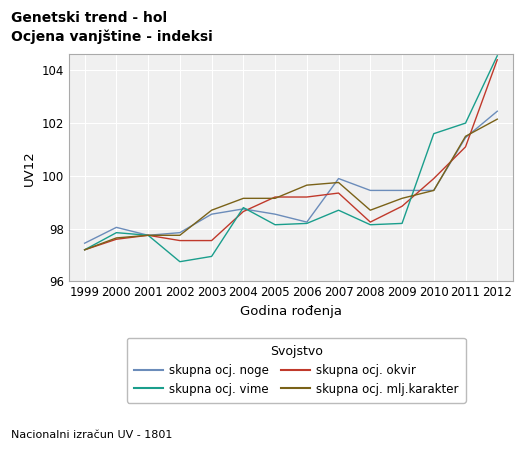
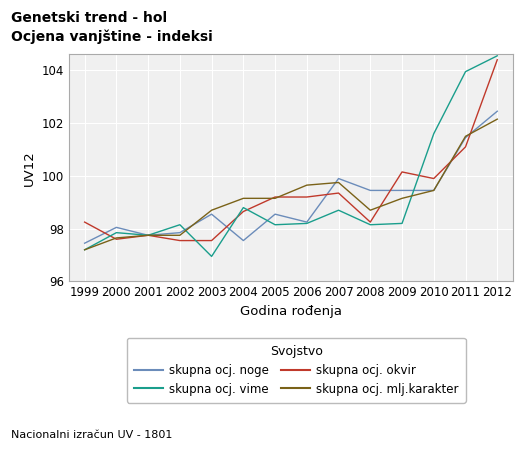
skupna ocj. okvir/1999: 97.20 -> 98.25
skupna ocj. vime/2002: 96.75 -> 98.15
skupna ocj. noge/2004: 98.75 -> 97.55
skupna ocj. okvir/2009: 98.85 -> 100.15
skupna ocj. vime/2011: 102.00 -> 103.95
